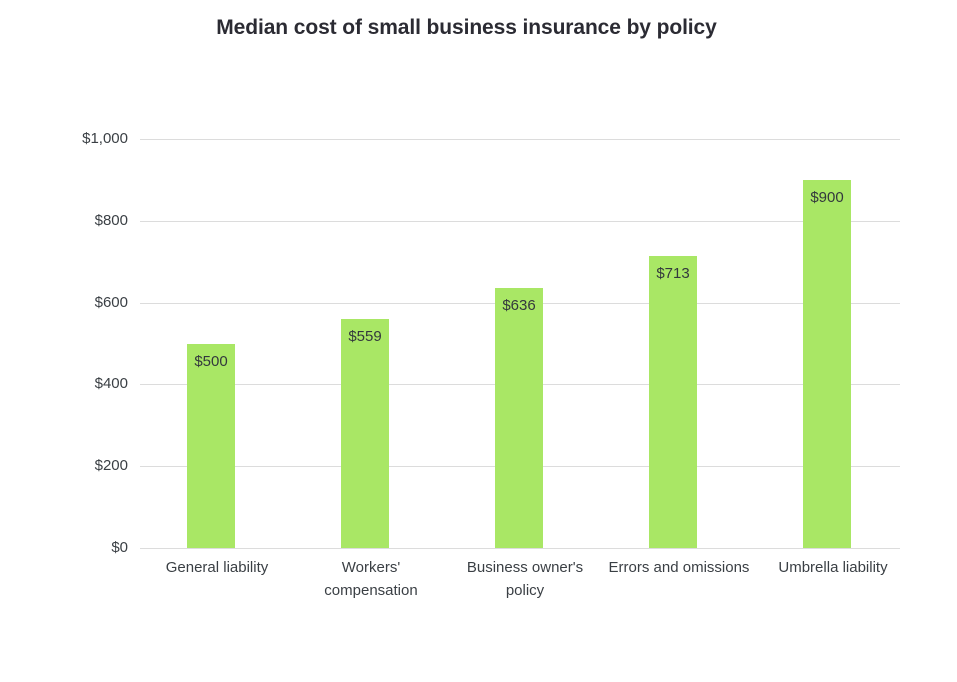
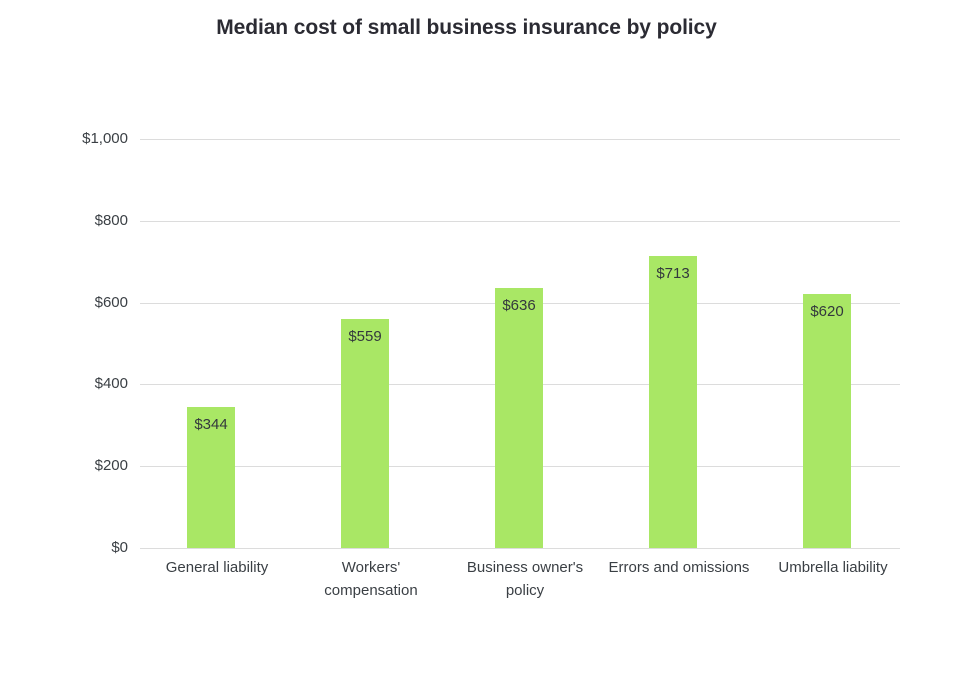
General liability: $500 -> $344
Umbrella liability: $900 -> $620
